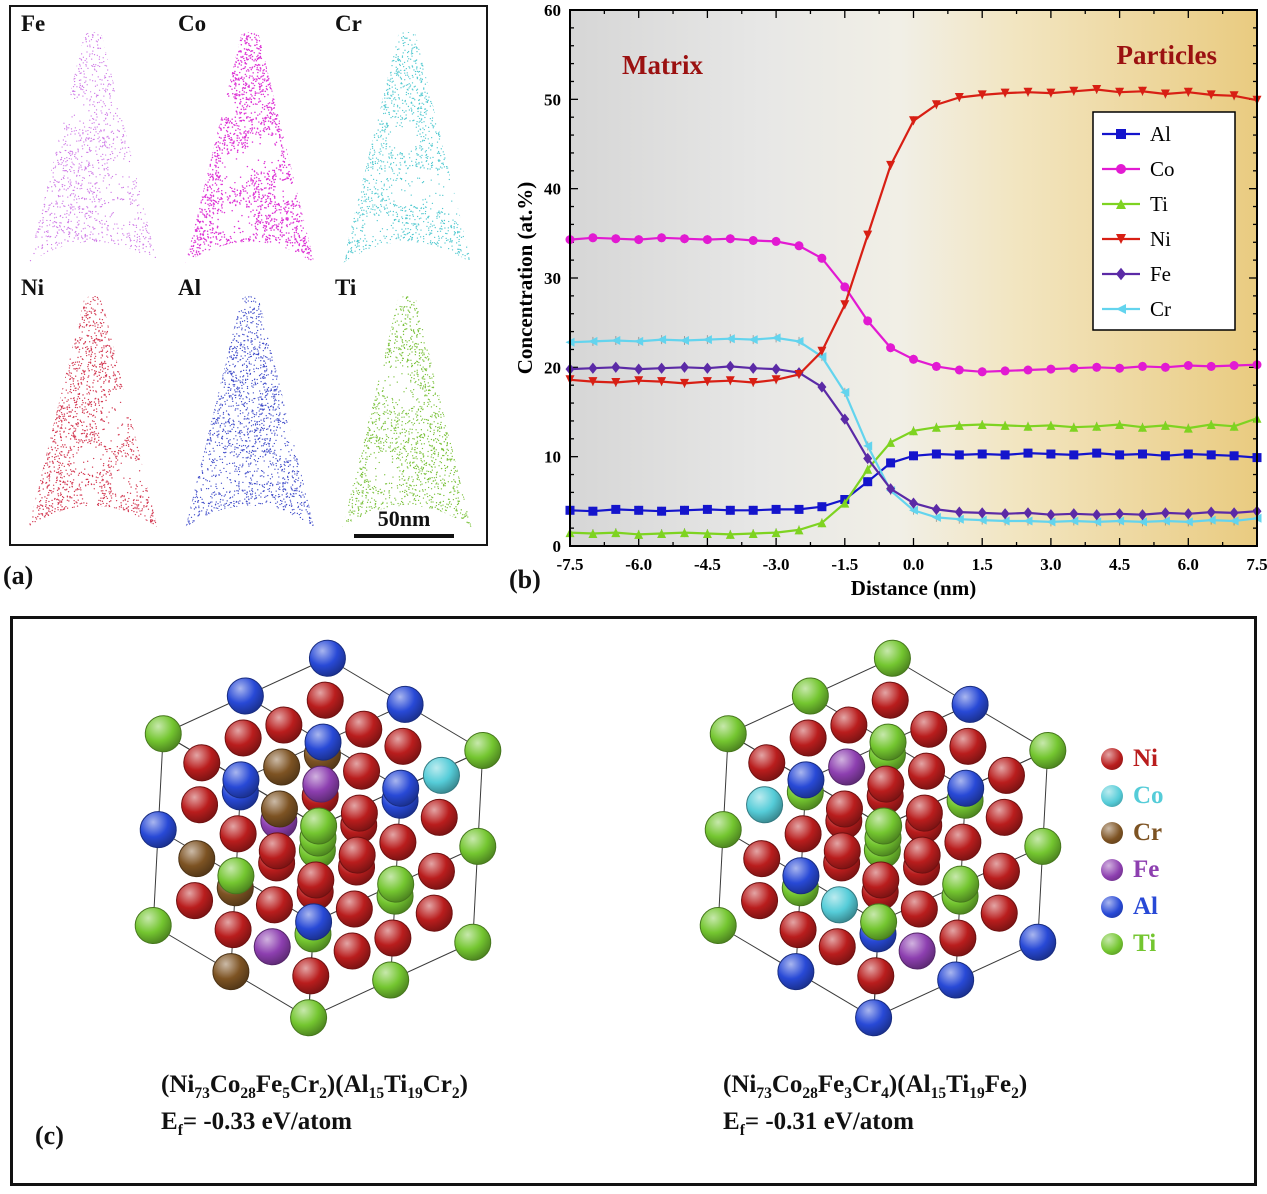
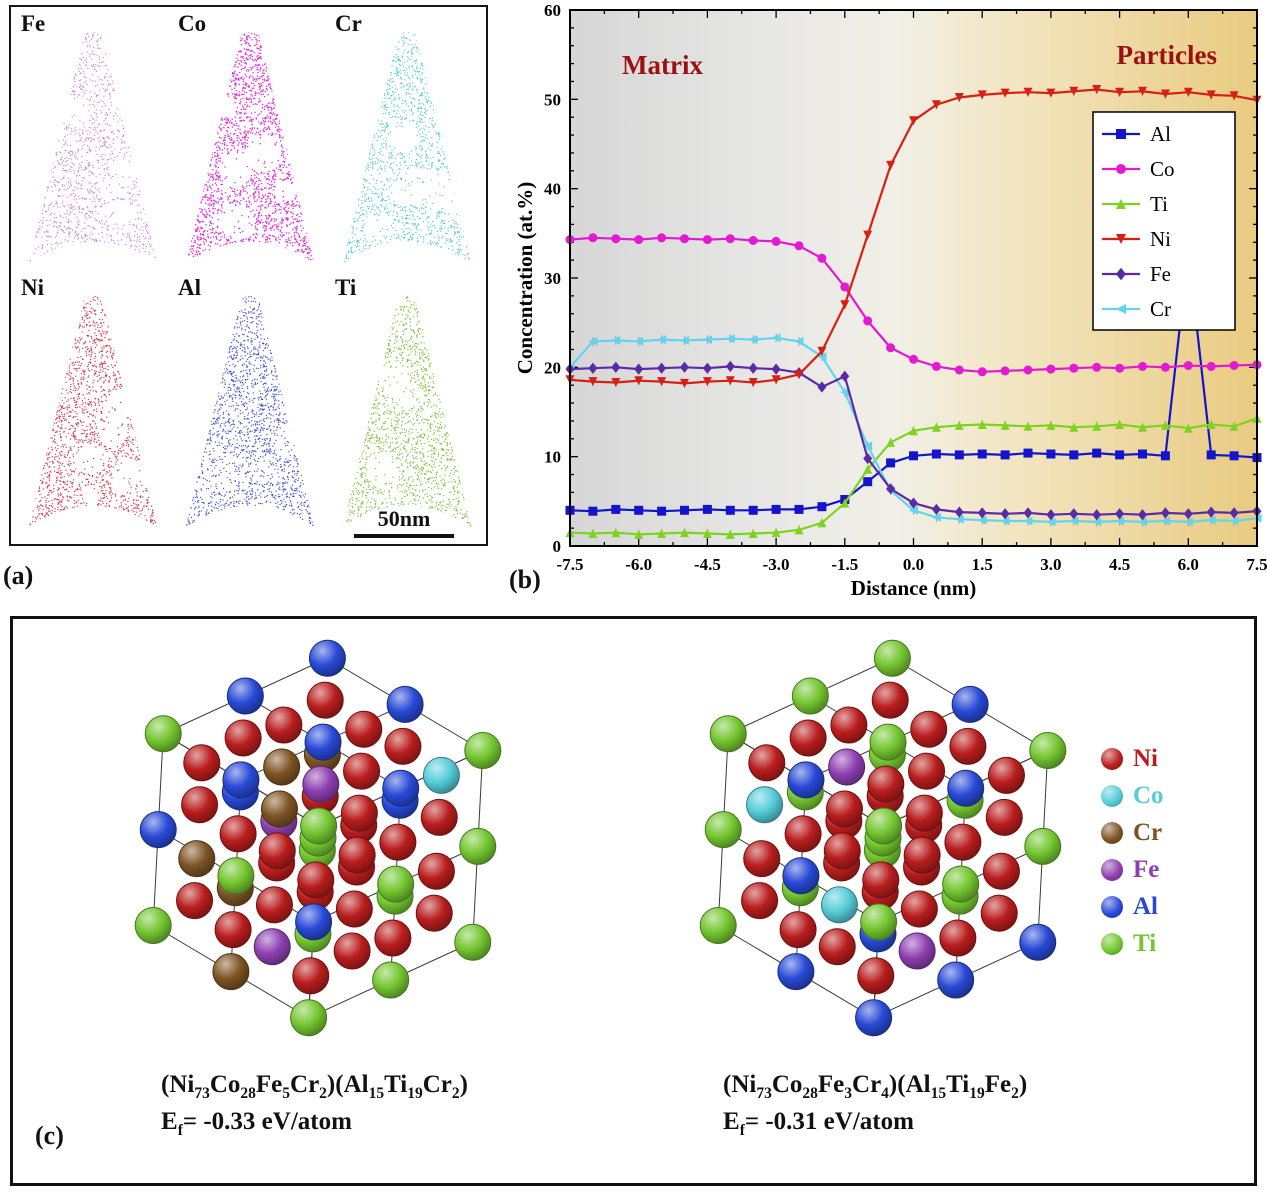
Cr/-7.5: 23 -> 20
Fe/-1.5: 14 -> 19
Al/6.0: 10 -> 33
